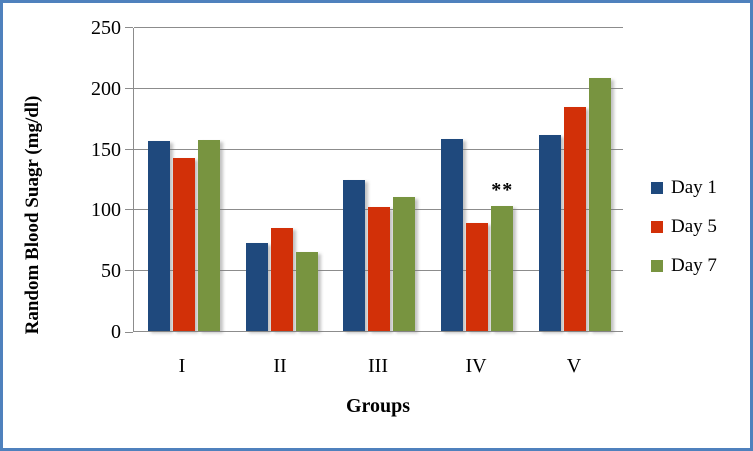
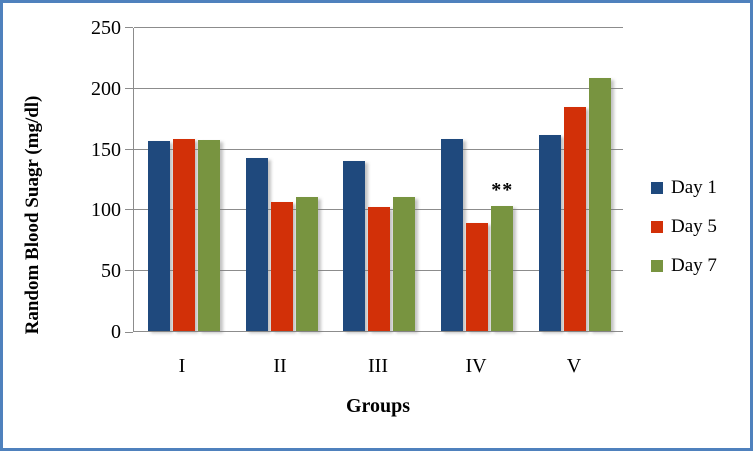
Day 5/I: 142 -> 158
Day 1/II: 72 -> 142
Day 5/II: 85 -> 106
Day 7/II: 65 -> 110
Day 1/III: 124 -> 140
